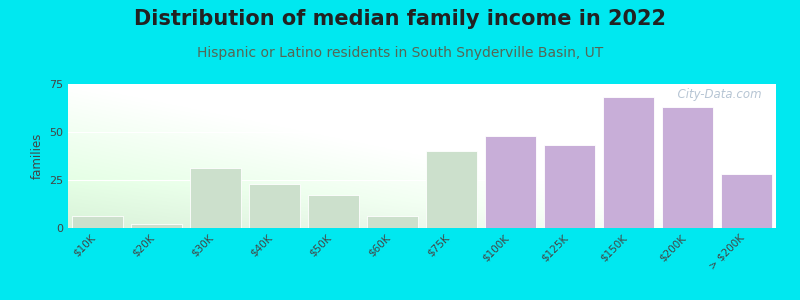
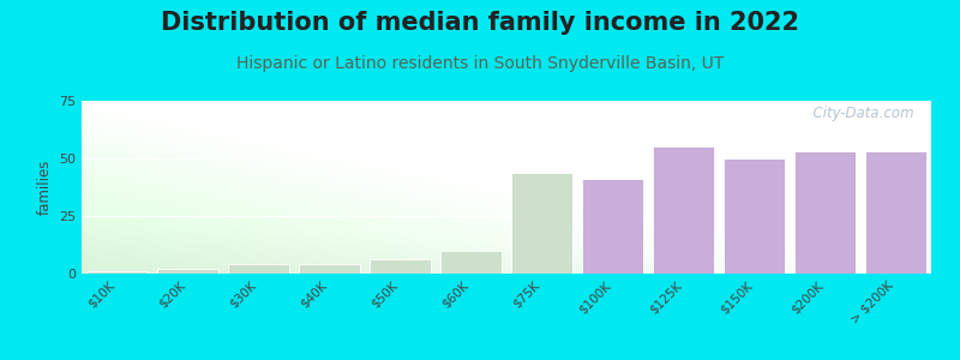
$10K: 6 -> 1
$30K: 31 -> 4
$40K: 23 -> 4
$50K: 17 -> 6
$60K: 6 -> 10
$75K: 40 -> 44
$100K: 48 -> 41
$125K: 43 -> 55
$150K: 68 -> 50
$200K: 63 -> 53
> $200K: 28 -> 53
